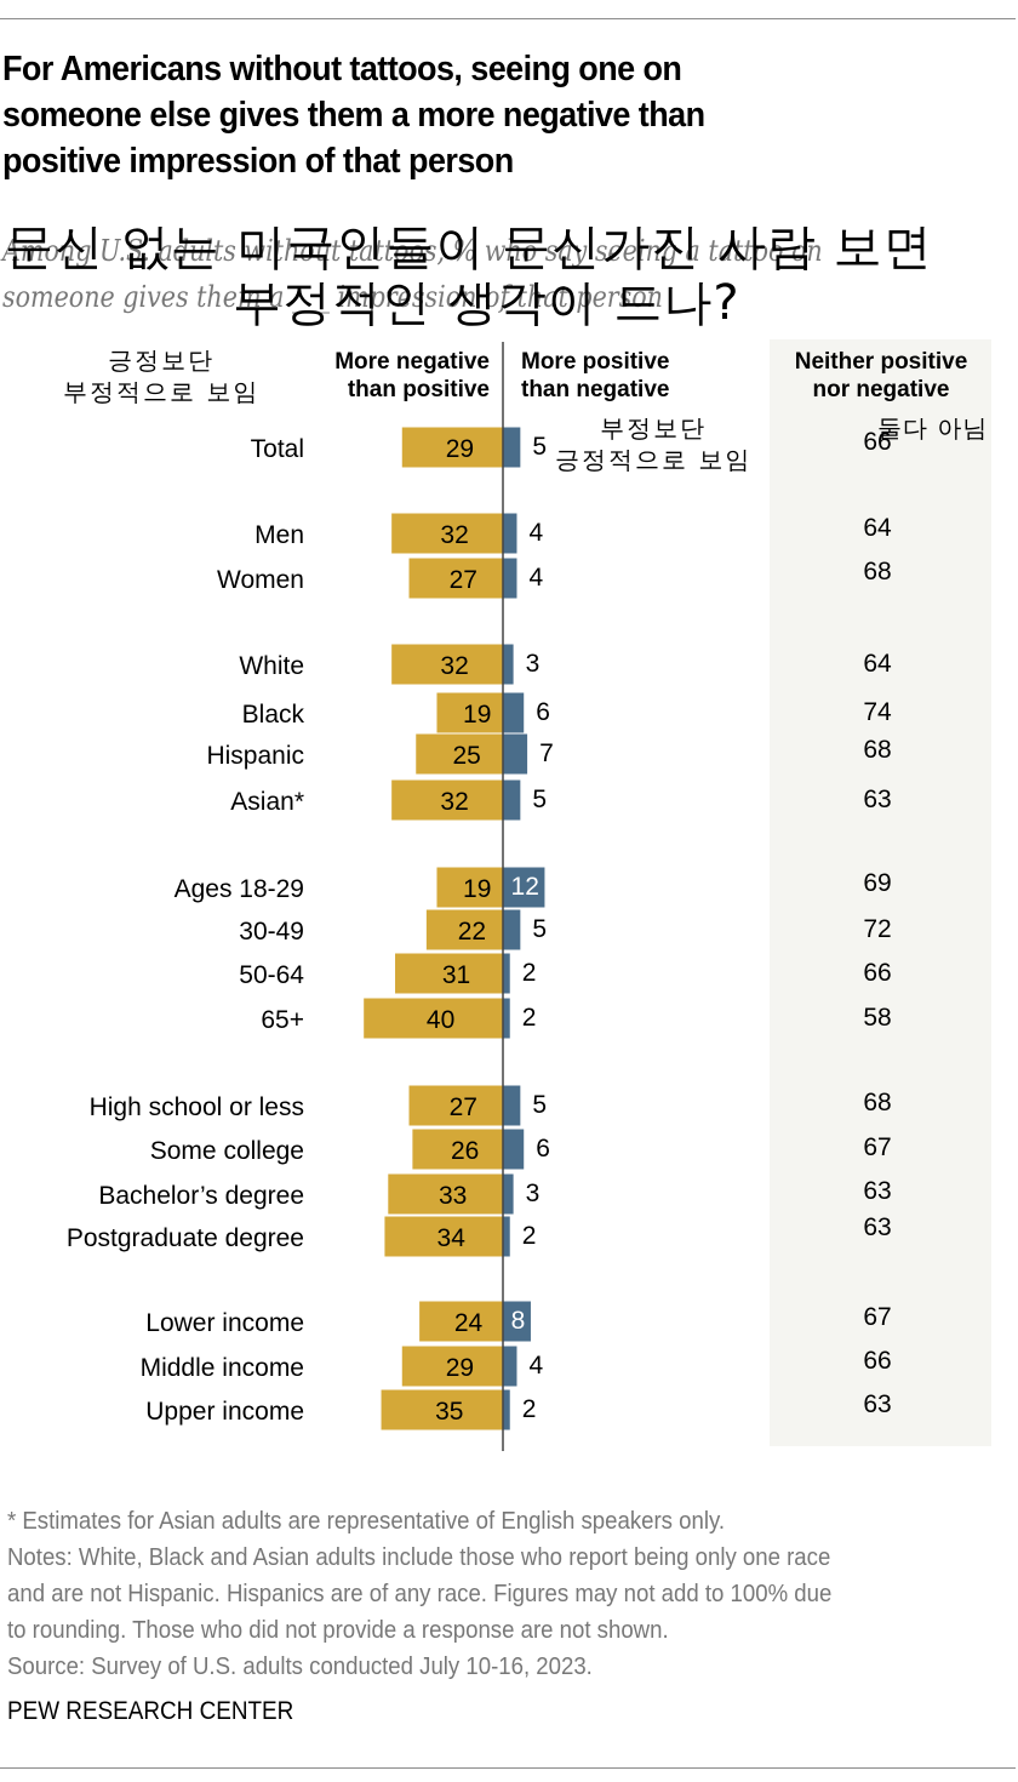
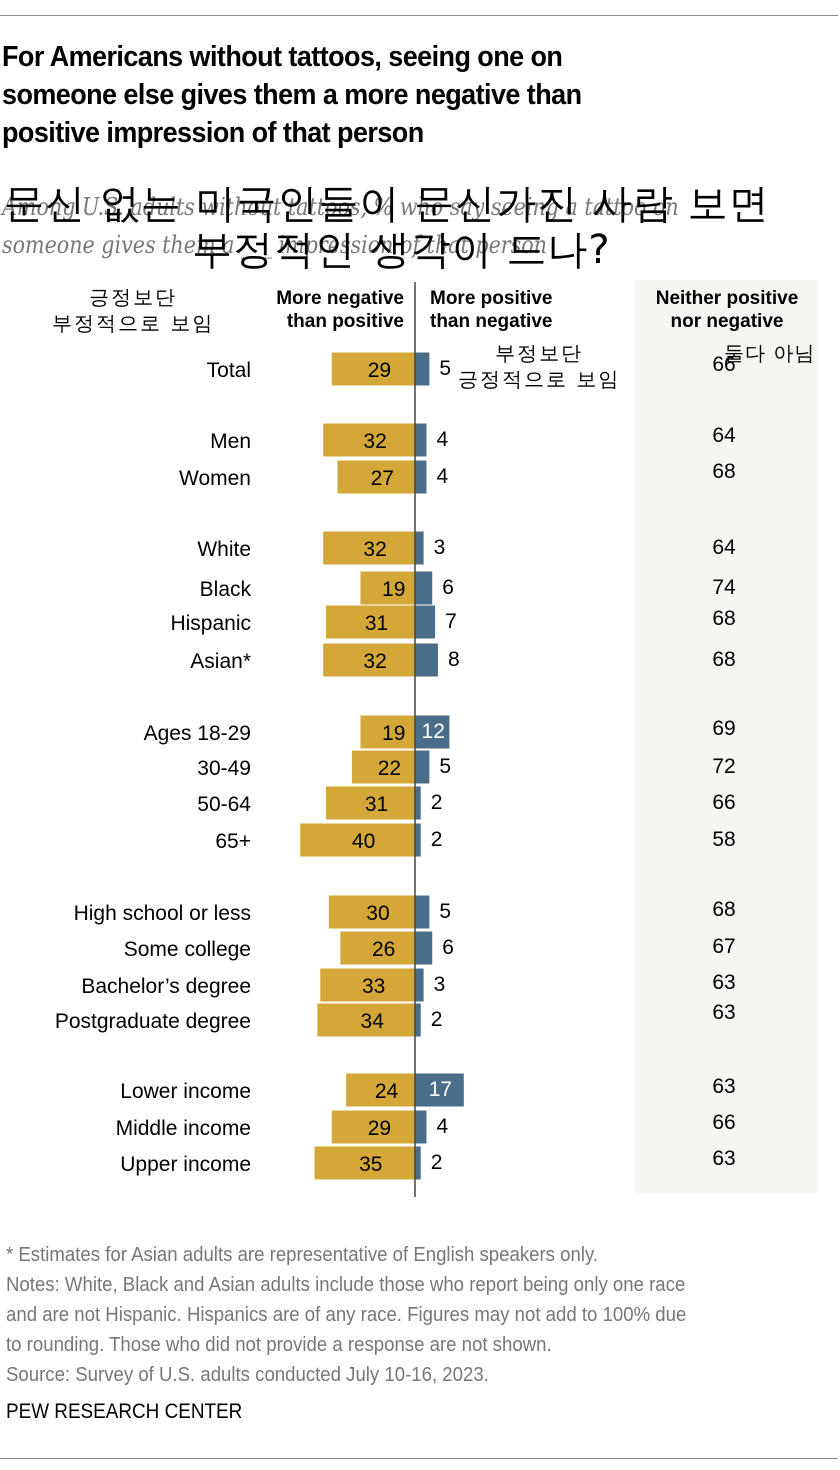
More negative than positive/Hispanic: 25 -> 31
More positive than negative/Asian*: 5 -> 8
Neither positive nor negative/Asian*: 63 -> 68
More negative than positive/High school or less: 27 -> 30
More positive than negative/Lower income: 8 -> 17
Neither positive nor negative/Lower income: 67 -> 63
